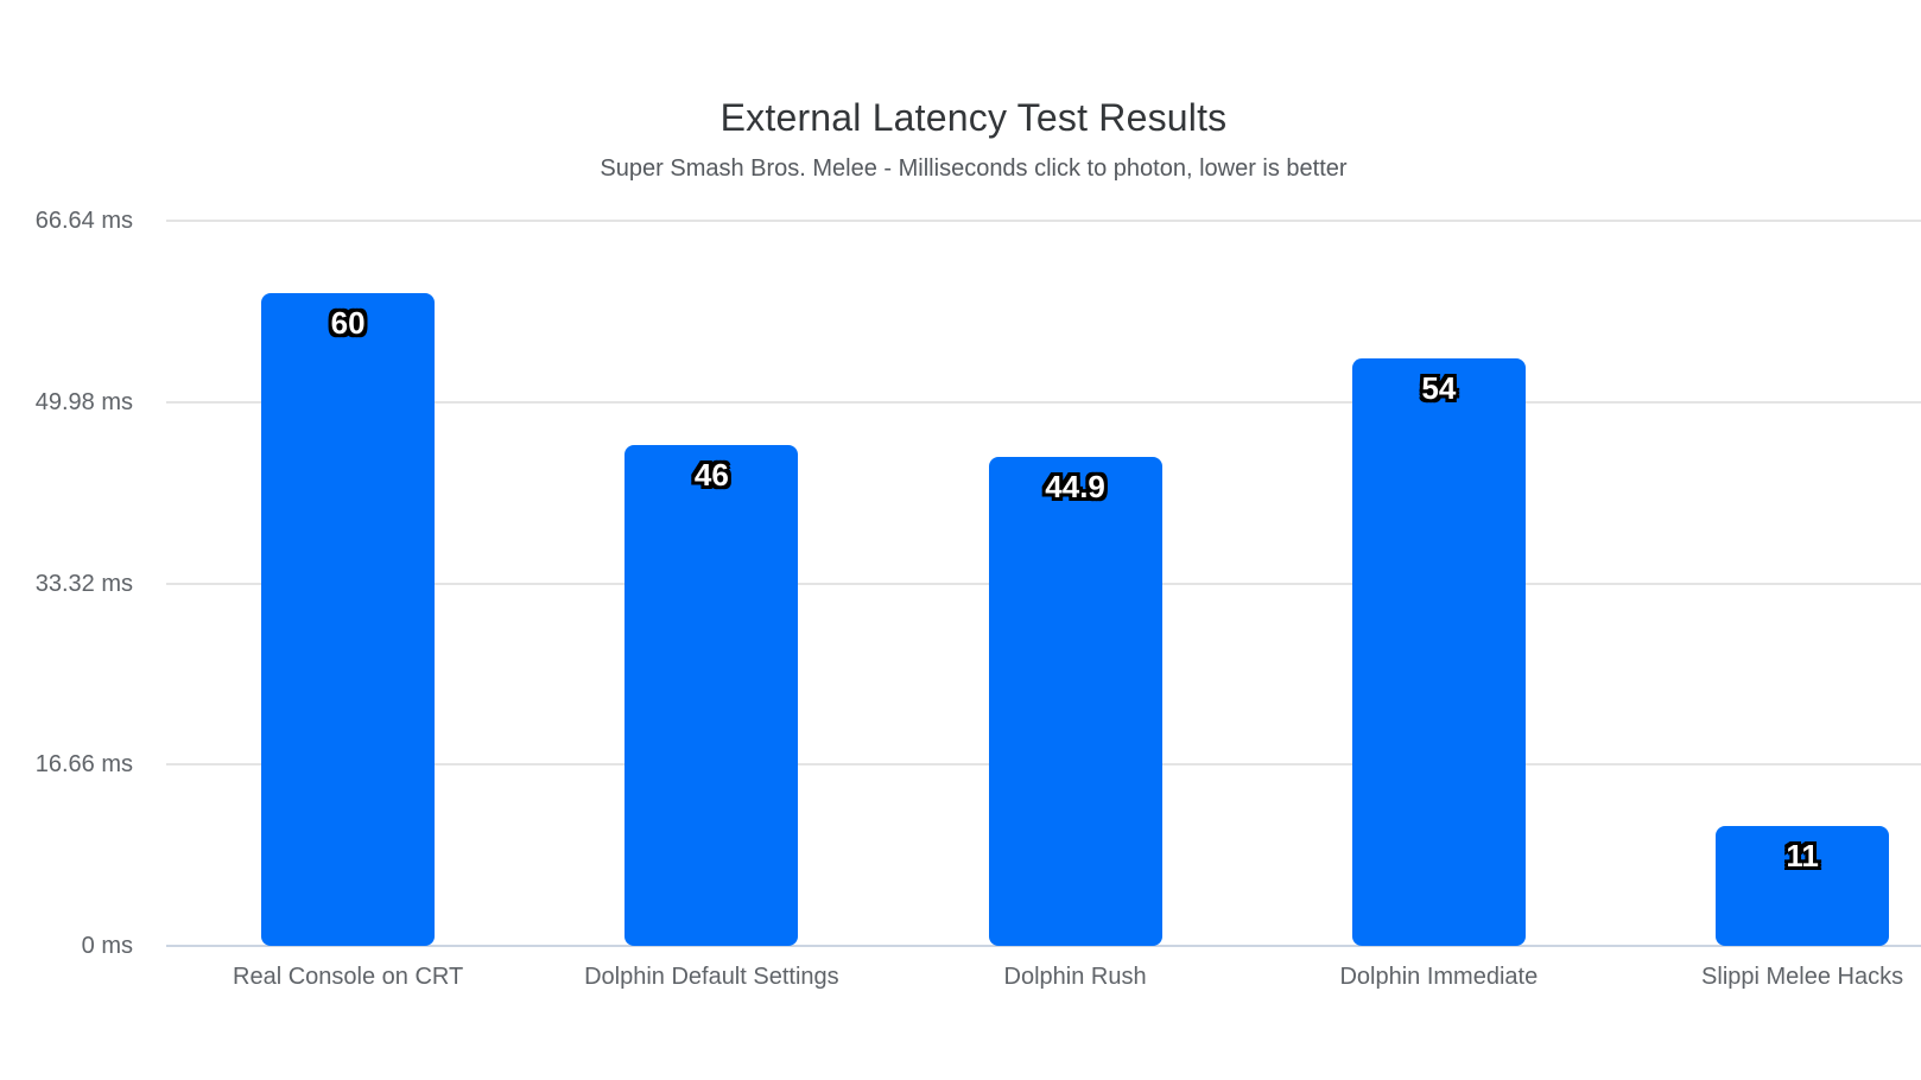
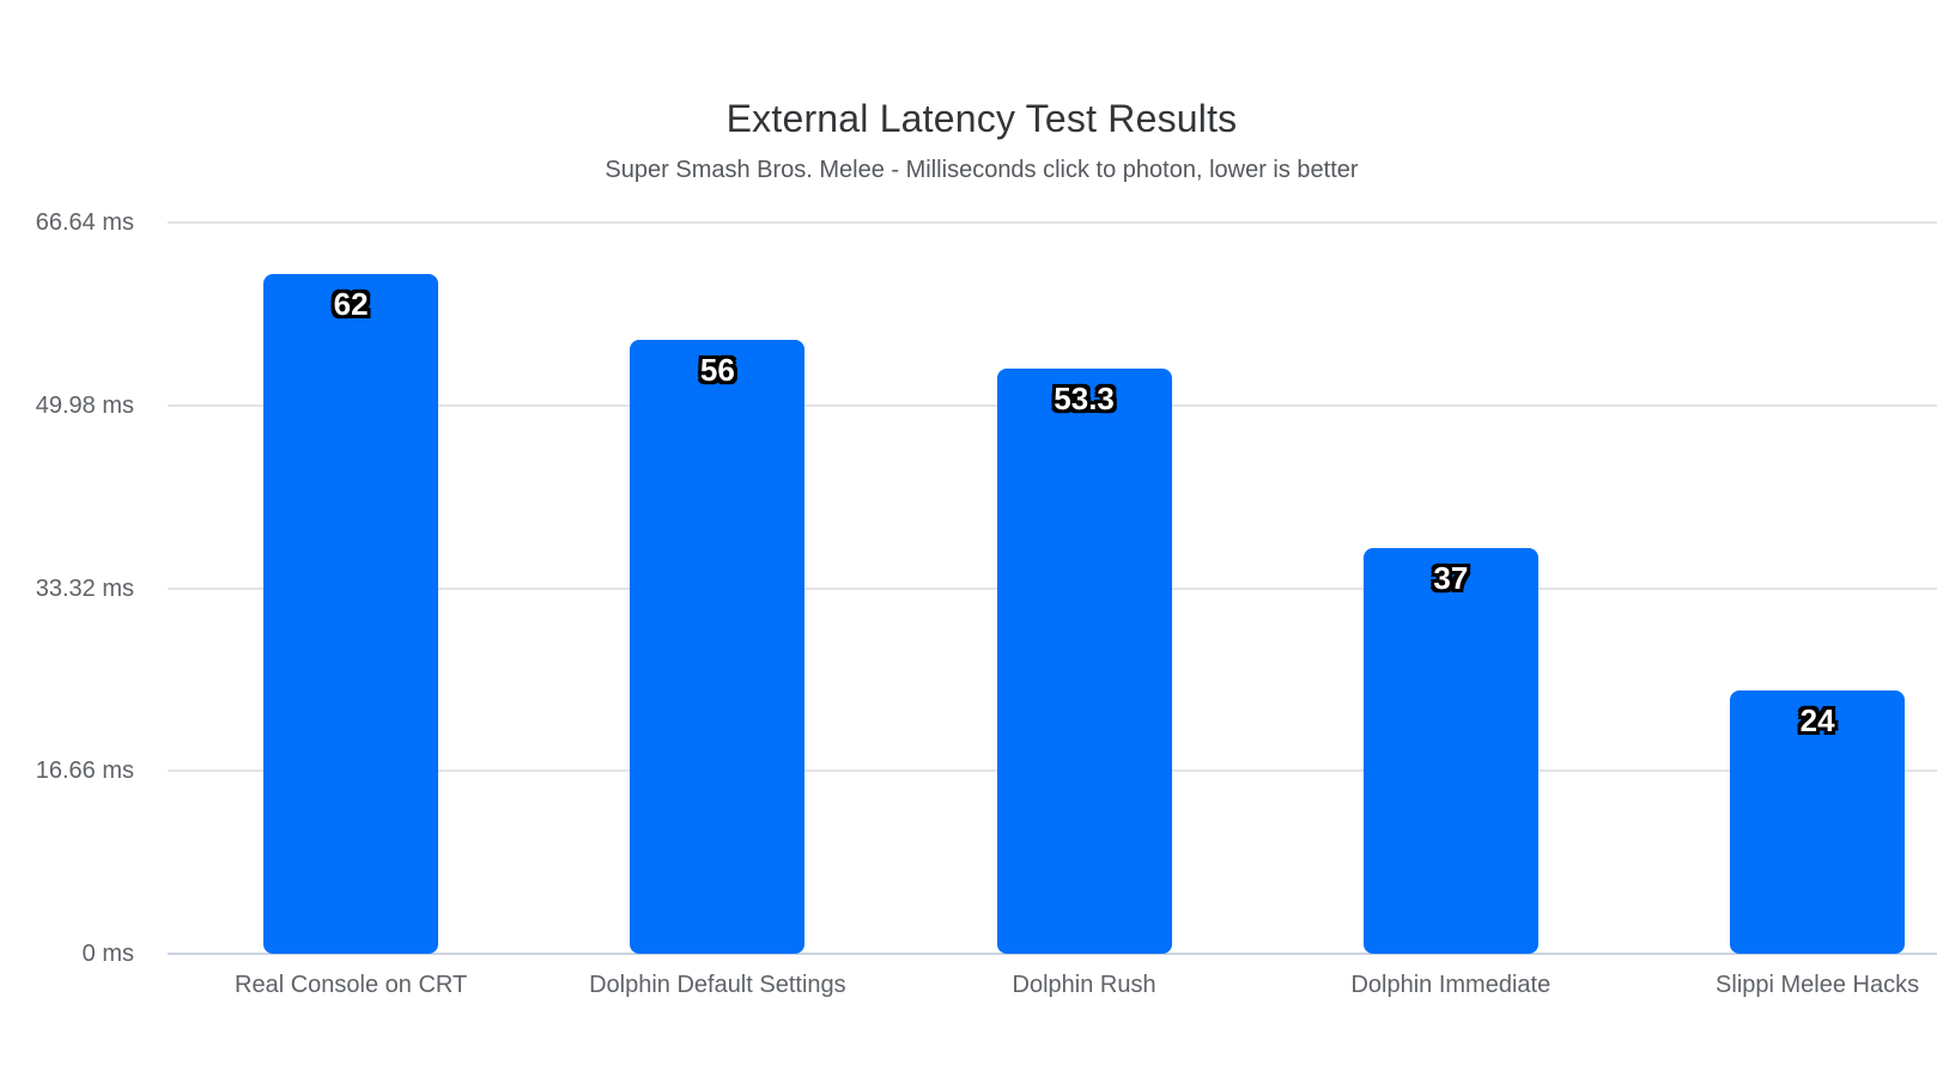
Real Console on CRT: 60 -> 62
Dolphin Default Settings: 46 -> 56
Dolphin Rush: 44.9 -> 53.3
Dolphin Immediate: 54 -> 37
Slippi Melee Hacks: 11 -> 24
